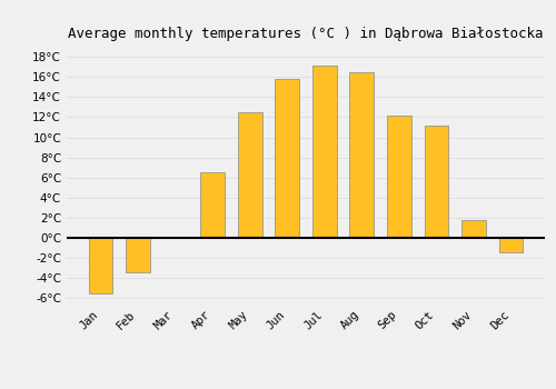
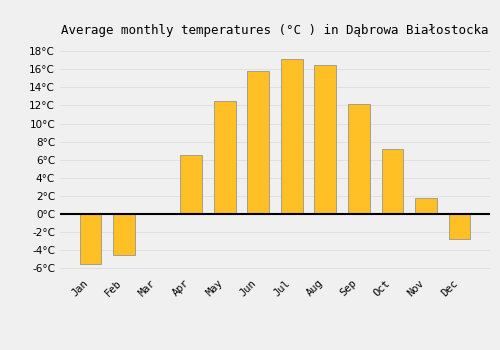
Feb: -3.4°C -> -4.5°C
Oct: 11.2°C -> 7.2°C
Dec: -1.4°C -> -2.8°C
